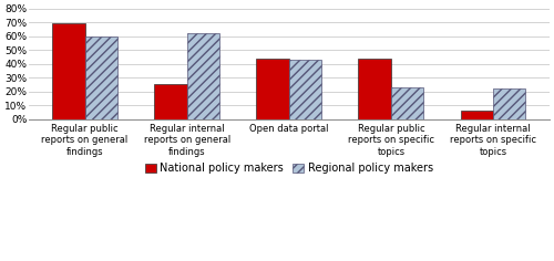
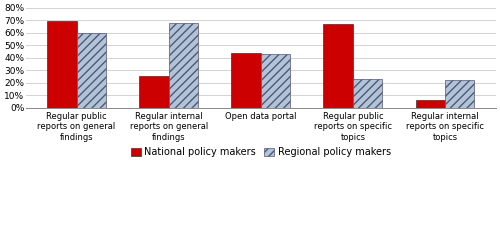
Regional policy makers/Regular internal reports on general findings: 62% -> 68%
National policy makers/Regular public reports on specific topics: 44% -> 67%
